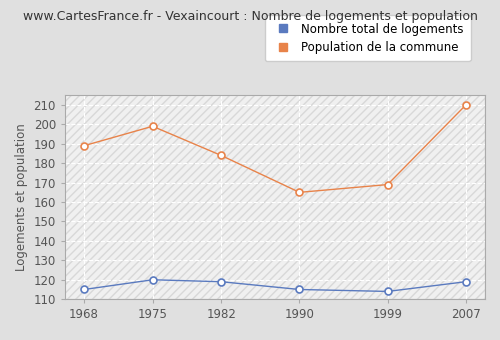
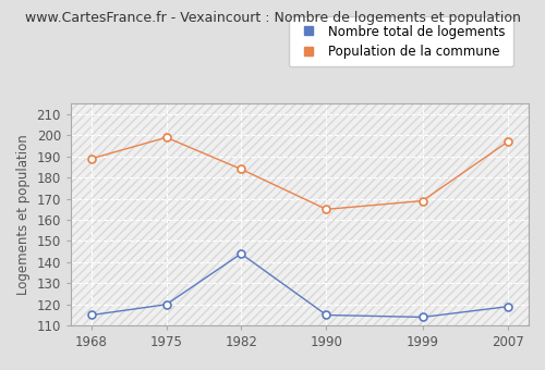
Nombre total de logements/1982: 119 -> 144
Population de la commune/2007: 210 -> 197
